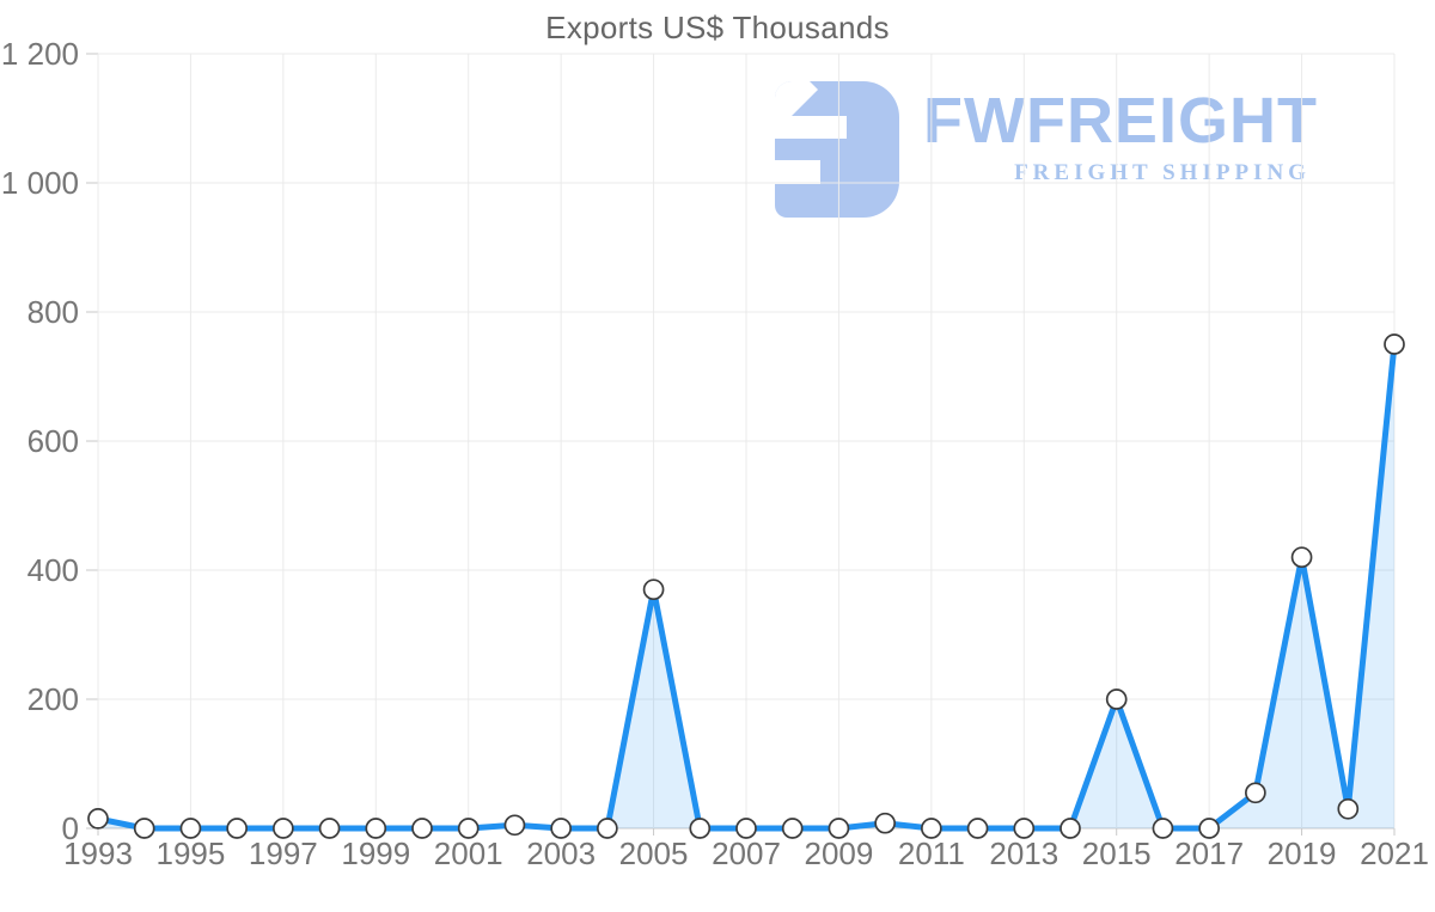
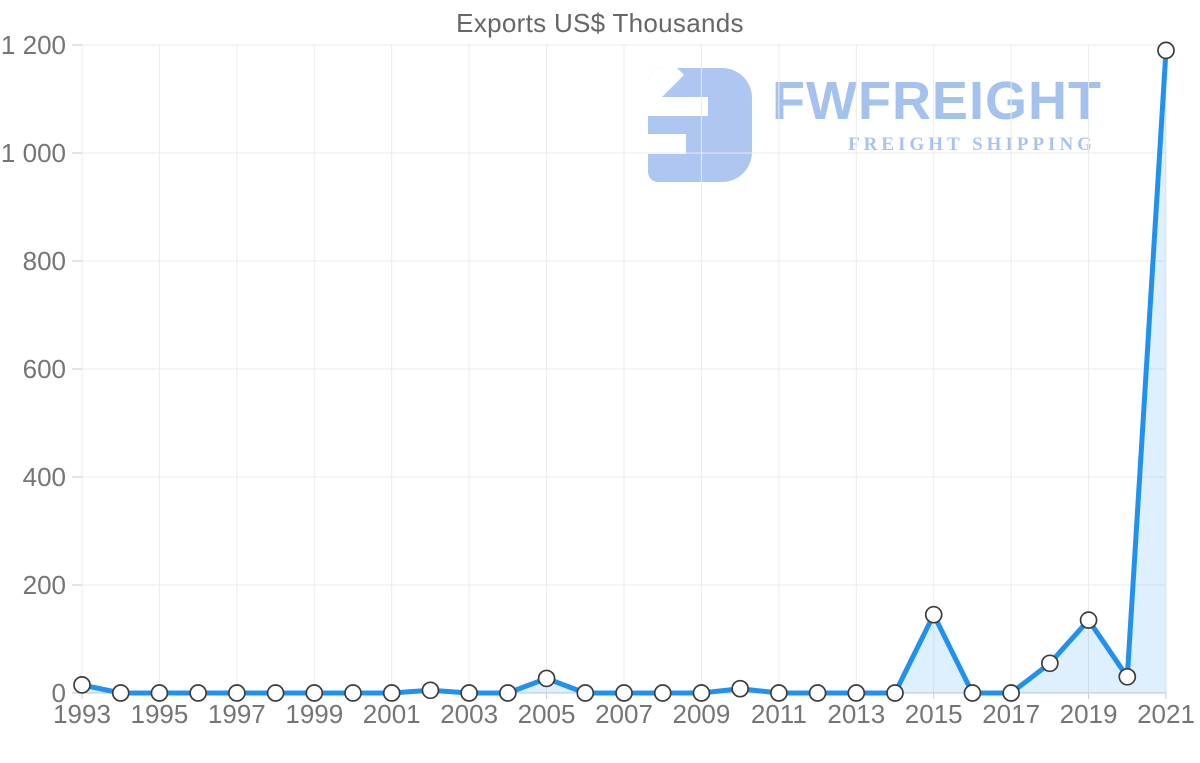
2005: 370 -> 30
2015: 200 -> 140
2019: 420 -> 140
2021: 750 -> 1190
